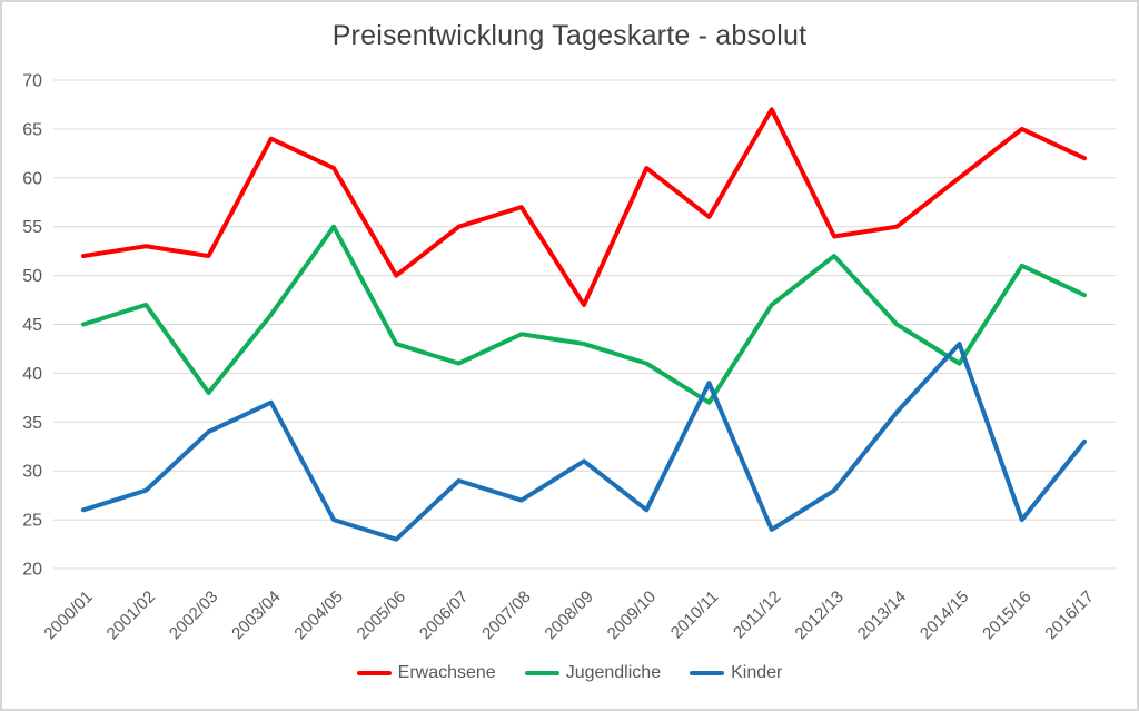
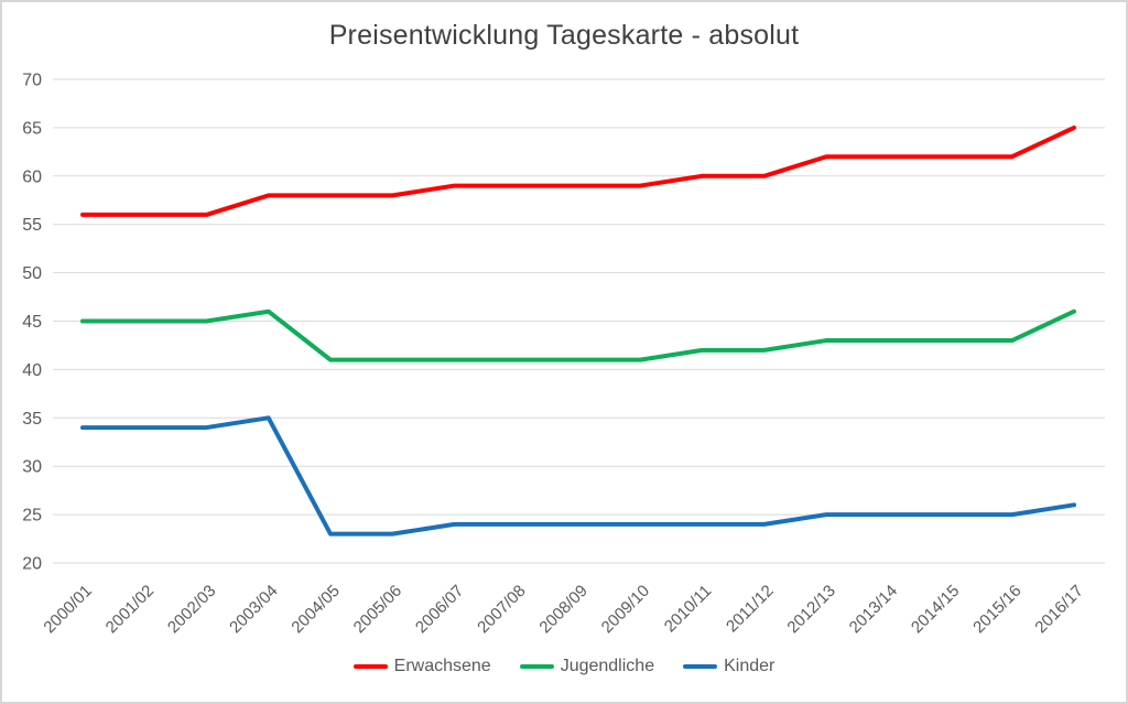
Erwachsene/2000/01: 52 -> 56
Kinder/2000/01: 26 -> 34
Erwachsene/2001/02: 53 -> 56
Jugendliche/2001/02: 47 -> 45
Kinder/2001/02: 28 -> 34
Erwachsene/2002/03: 52 -> 56
Jugendliche/2002/03: 38 -> 45
Erwachsene/2003/04: 64 -> 58
Kinder/2003/04: 37 -> 35
Erwachsene/2004/05: 61 -> 58
Jugendliche/2004/05: 55 -> 41
Kinder/2004/05: 25 -> 23
Erwachsene/2005/06: 50 -> 58
Jugendliche/2005/06: 43 -> 41
Erwachsene/2006/07: 55 -> 59
Kinder/2006/07: 29 -> 24
Erwachsene/2007/08: 57 -> 59
Jugendliche/2007/08: 44 -> 41
Kinder/2007/08: 27 -> 24
Erwachsene/2008/09: 47 -> 59
Jugendliche/2008/09: 43 -> 41
Kinder/2008/09: 31 -> 24
Erwachsene/2009/10: 61 -> 59
Kinder/2009/10: 26 -> 24
Erwachsene/2010/11: 56 -> 60
Jugendliche/2010/11: 37 -> 42
Kinder/2010/11: 39 -> 24
Erwachsene/2011/12: 67 -> 60
Jugendliche/2011/12: 47 -> 42
Erwachsene/2012/13: 54 -> 62
Jugendliche/2012/13: 52 -> 43
Kinder/2012/13: 28 -> 25
Erwachsene/2013/14: 55 -> 62
Jugendliche/2013/14: 45 -> 43
Kinder/2013/14: 36 -> 25
Erwachsene/2014/15: 60 -> 62
Jugendliche/2014/15: 41 -> 43
Kinder/2014/15: 43 -> 25
Erwachsene/2015/16: 65 -> 62
Jugendliche/2015/16: 51 -> 43
Erwachsene/2016/17: 62 -> 65
Jugendliche/2016/17: 48 -> 46
Kinder/2016/17: 33 -> 26
